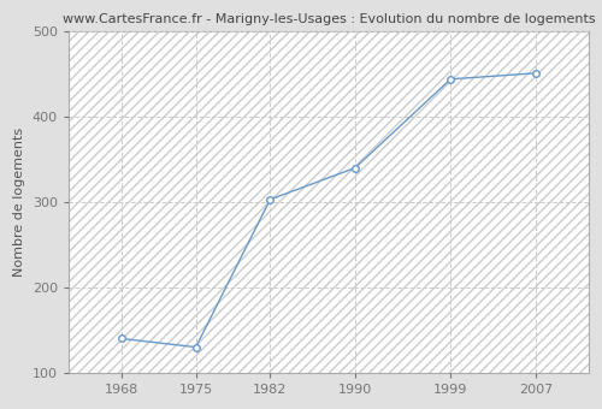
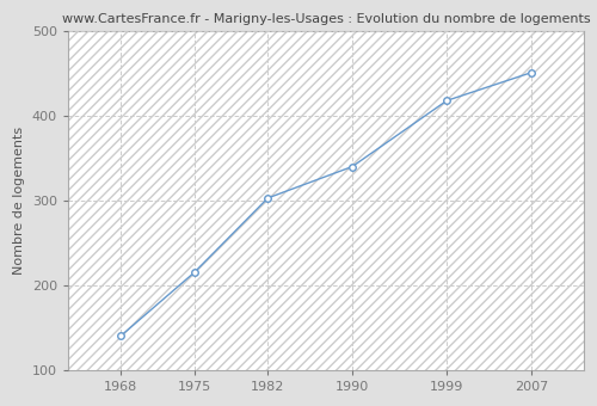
1975: 130 -> 215
1999: 444 -> 418
